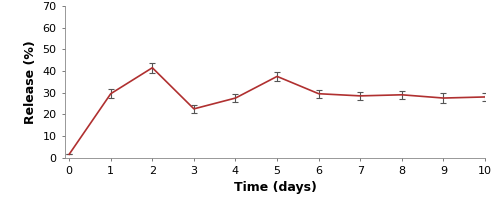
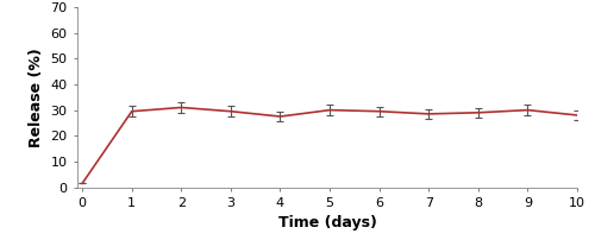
2: 41.5 -> 31.0
3: 22.5 -> 29.5
5: 37.5 -> 30.0
9: 27.5 -> 30.0
